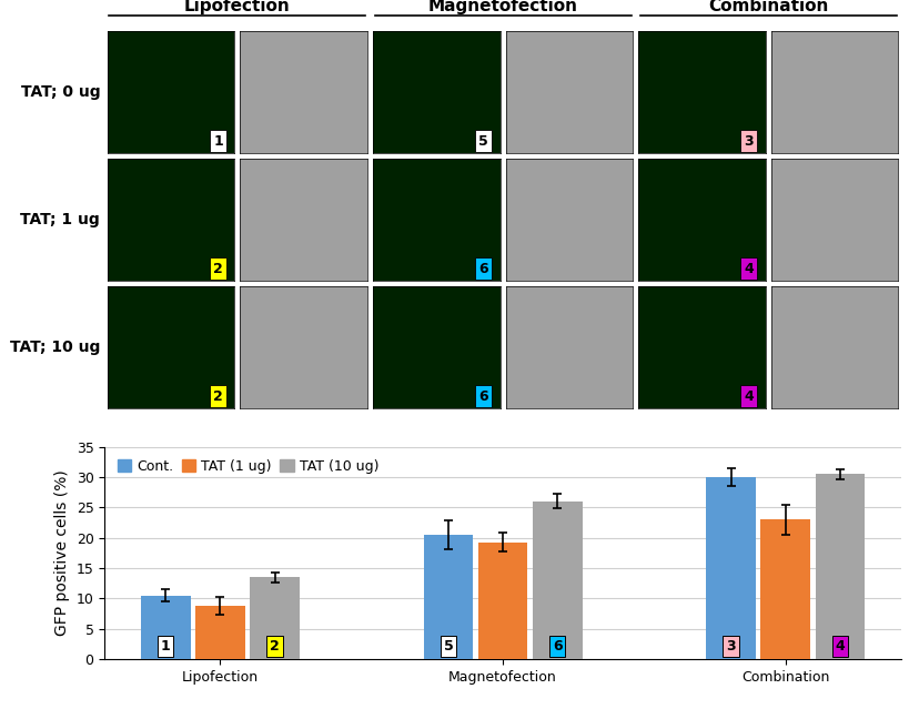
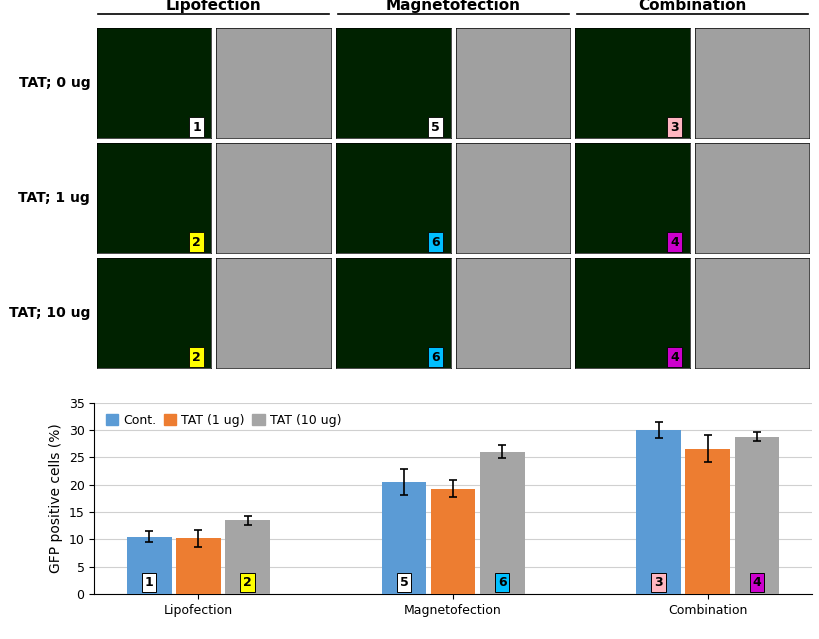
TAT (1 ug)/Lipofection: 8.8 -> 10.2
TAT (1 ug)/Combination: 23.0 -> 26.6
TAT (10 ug)/Combination: 30.5 -> 28.8
